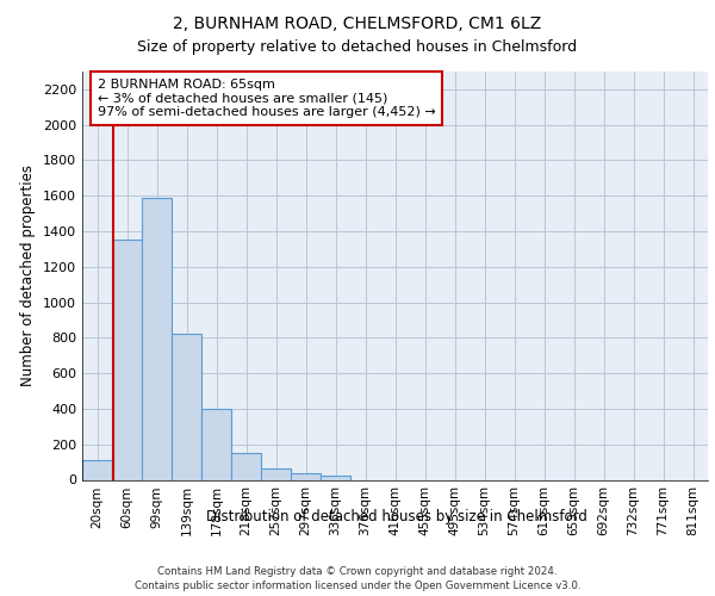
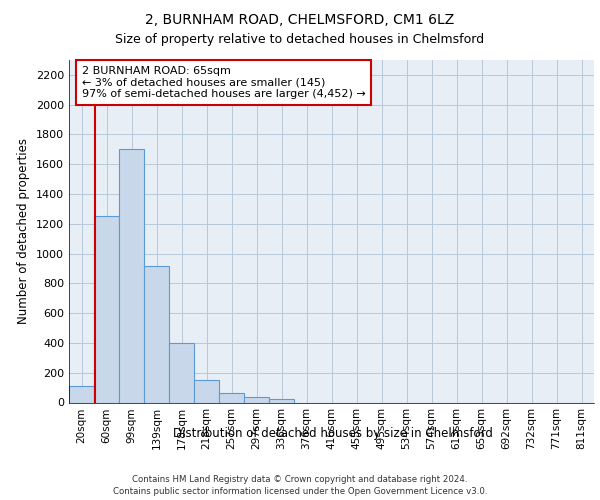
60sqm: 1350 -> 1250
99sqm: 1590 -> 1700
139sqm: 820 -> 920
